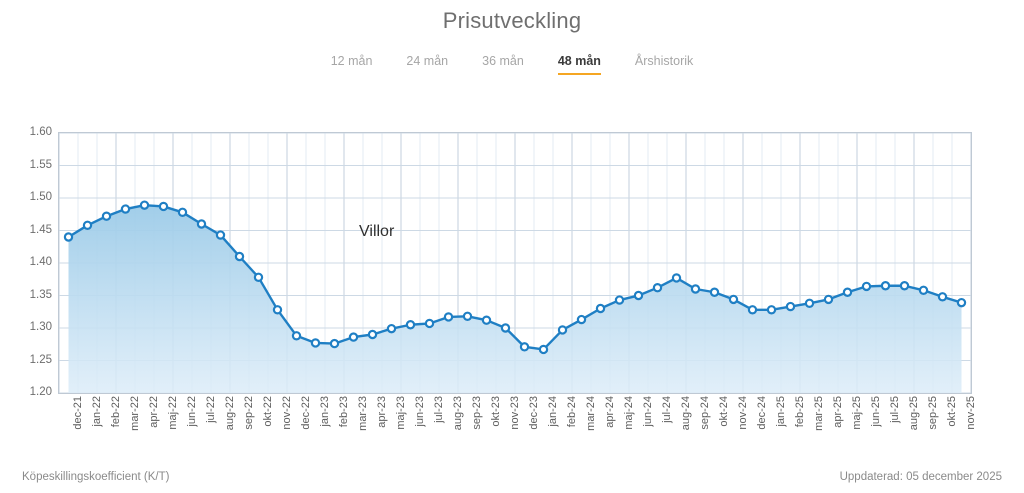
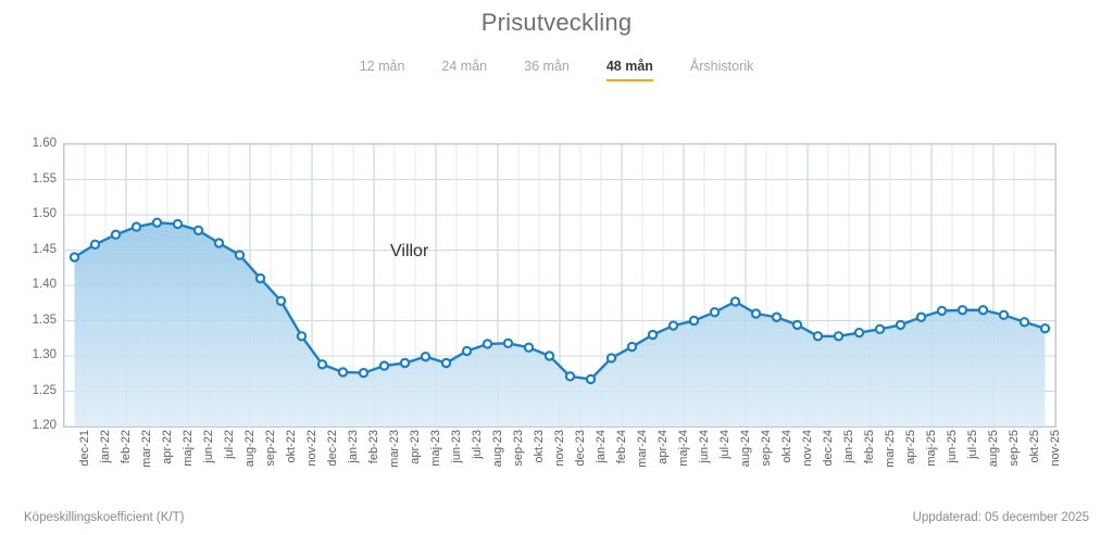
jun-23: 1.30 -> 1.29
